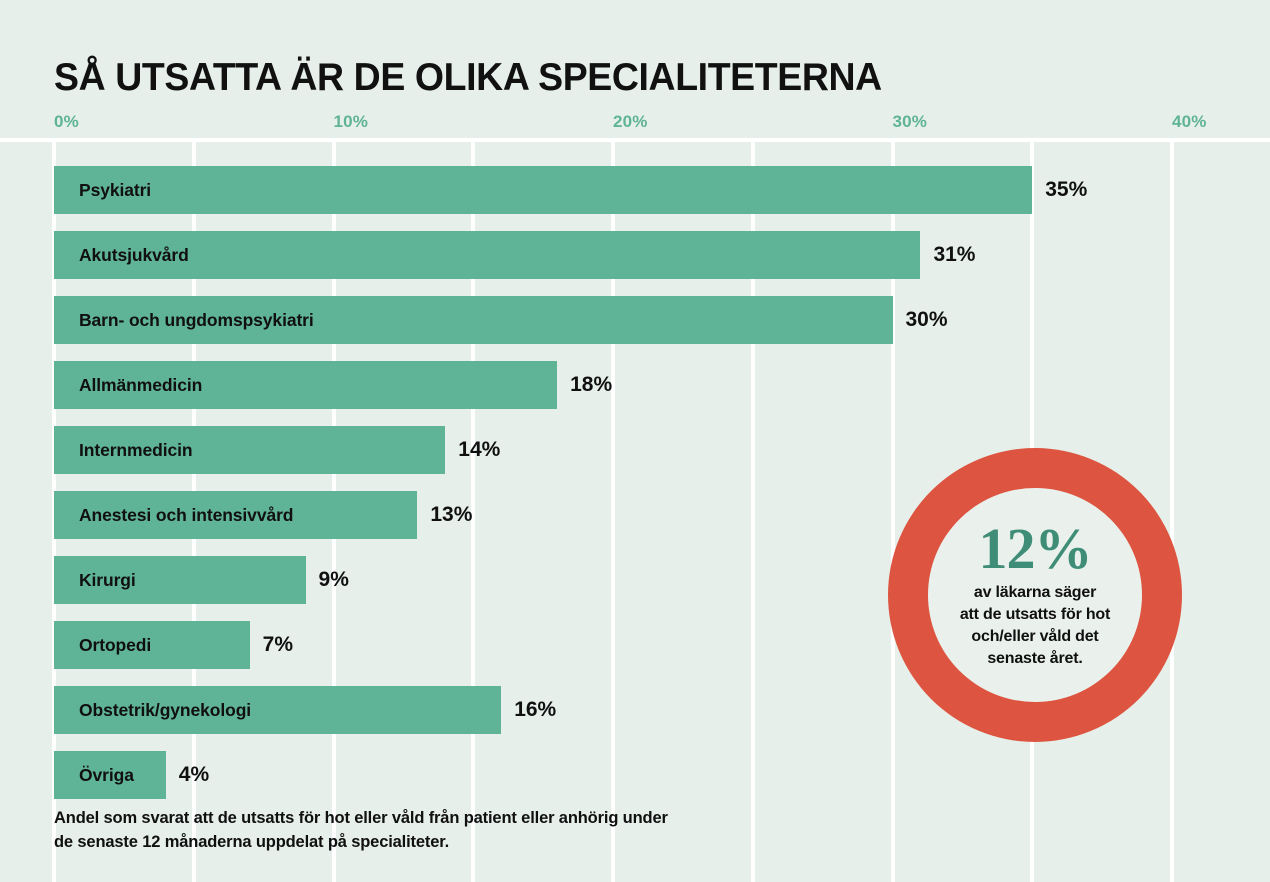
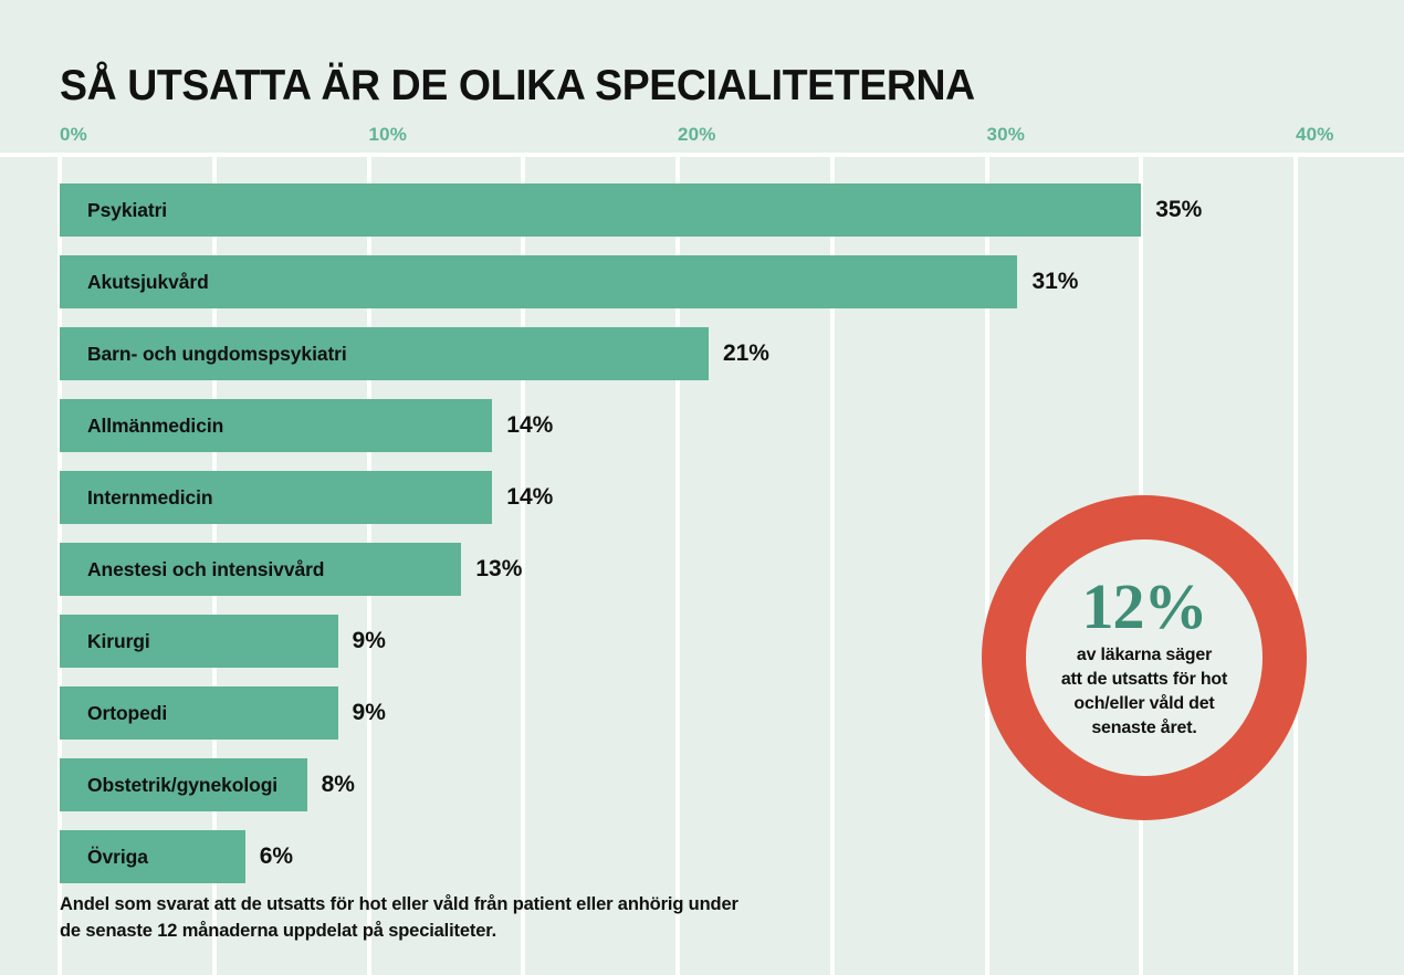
Barn- och ungdomspsykiatri: 30% -> 21%
Allmänmedicin: 18% -> 14%
Ortopedi: 7% -> 9%
Obstetrik/gynekologi: 16% -> 8%
Övriga: 4% -> 6%
